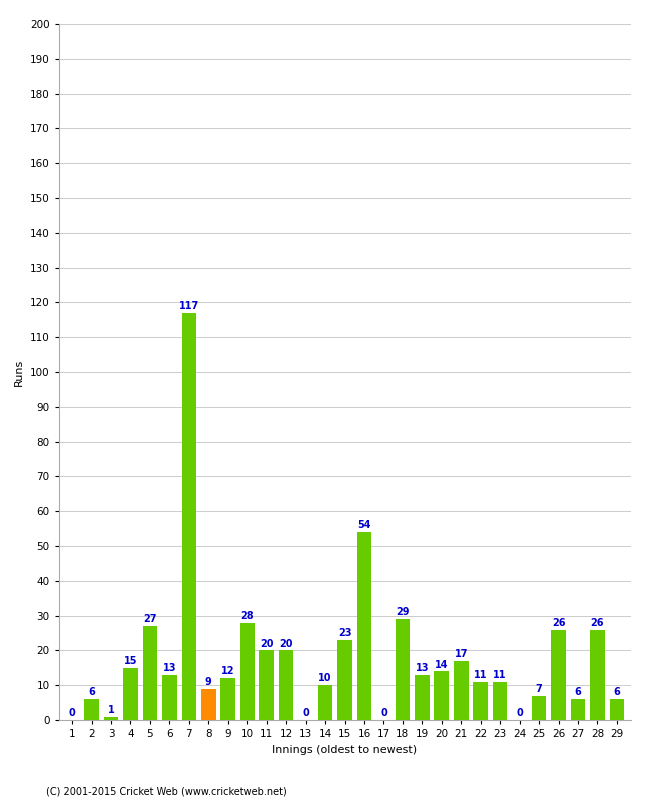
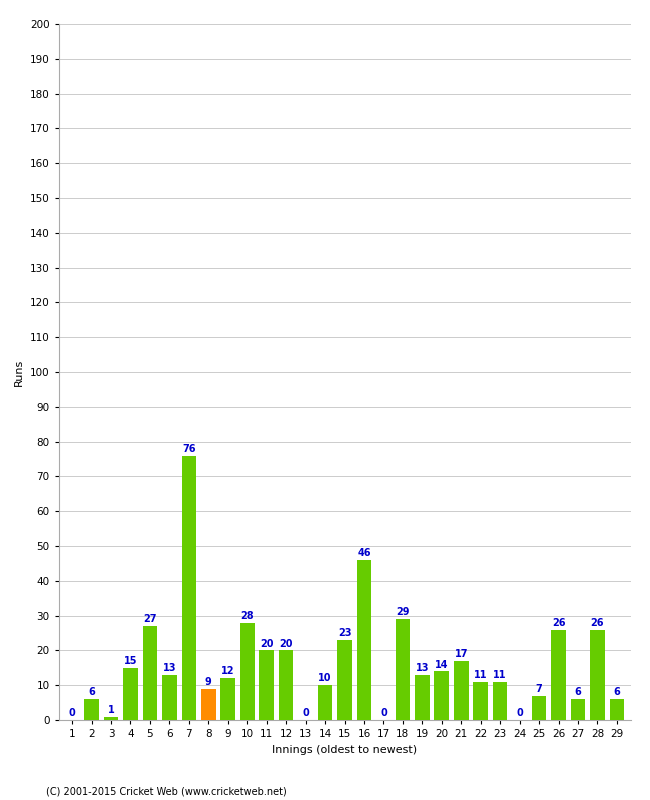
7: 117 -> 76
16: 54 -> 46
